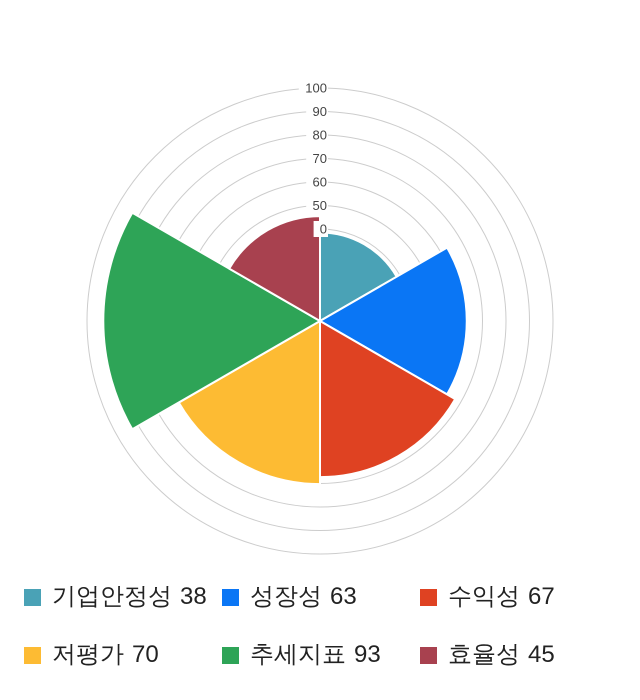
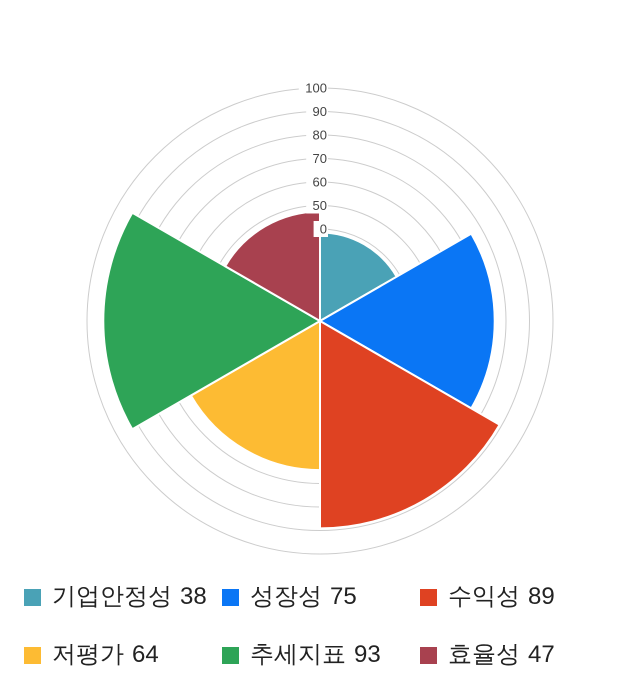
성장성: 63 -> 75
수익성: 67 -> 89
저평가: 70 -> 64
효율성: 45 -> 47
